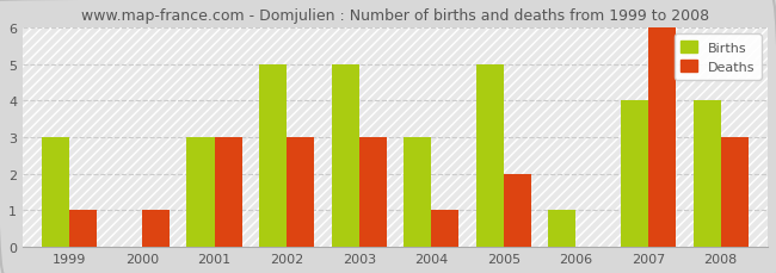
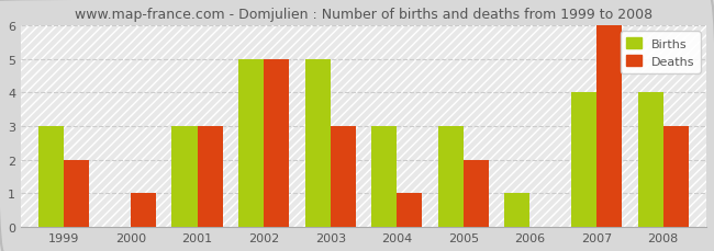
Deaths/1999: 1 -> 2
Deaths/2002: 3 -> 5
Births/2005: 5 -> 3
